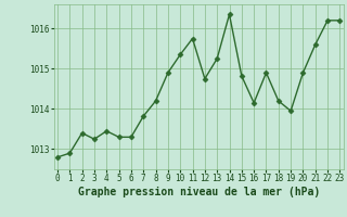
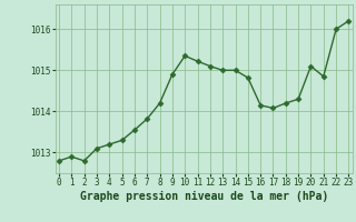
2: 1013.40 -> 1012.80
3: 1013.25 -> 1013.10
4: 1013.45 -> 1013.20
6: 1013.30 -> 1013.55
11: 1015.75 -> 1015.22
12: 1014.75 -> 1015.10
13: 1015.25 -> 1015.00
14: 1016.35 -> 1015.00
17: 1014.90 -> 1014.08
19: 1013.95 -> 1014.30
20: 1014.90 -> 1015.10
21: 1015.60 -> 1014.85
22: 1016.20 -> 1016.00
